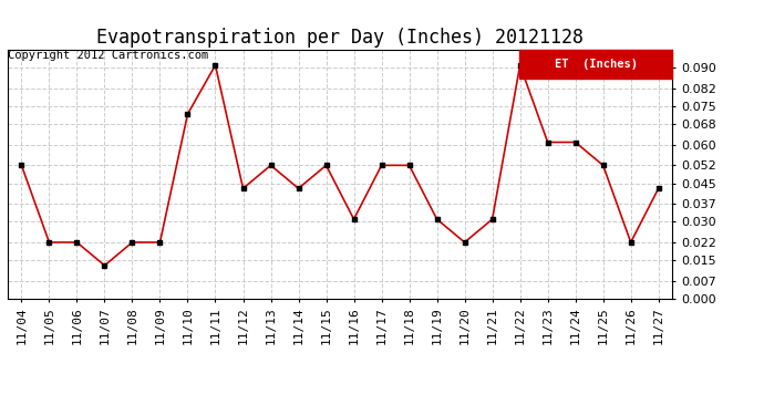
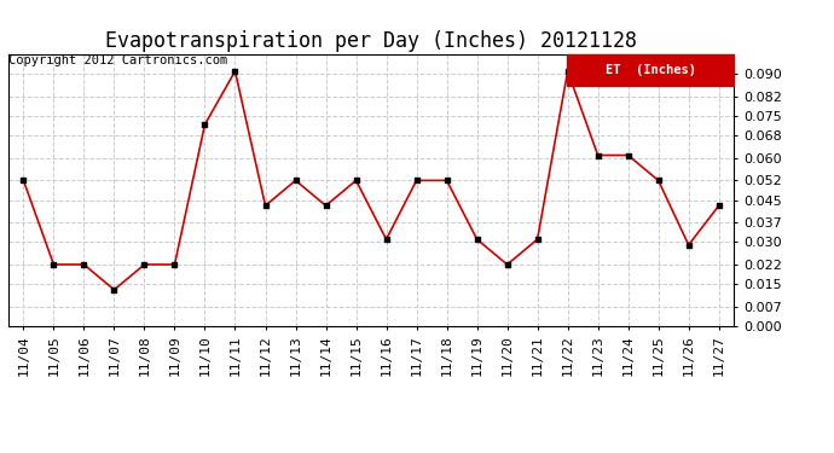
11/26: 0.022 -> 0.029
